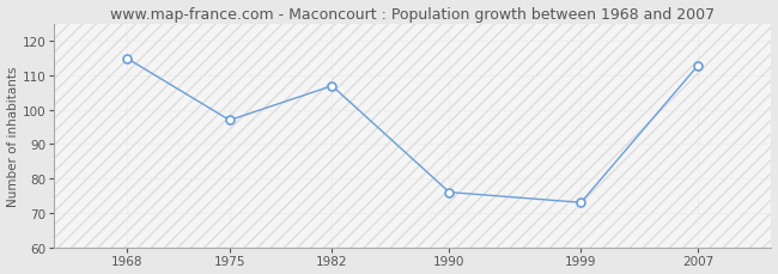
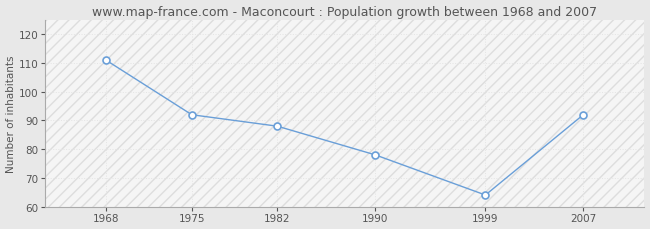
1968: 115 -> 111
1975: 97 -> 92
1982: 107 -> 88
1990: 76 -> 78
1999: 73 -> 64
2007: 113 -> 92
